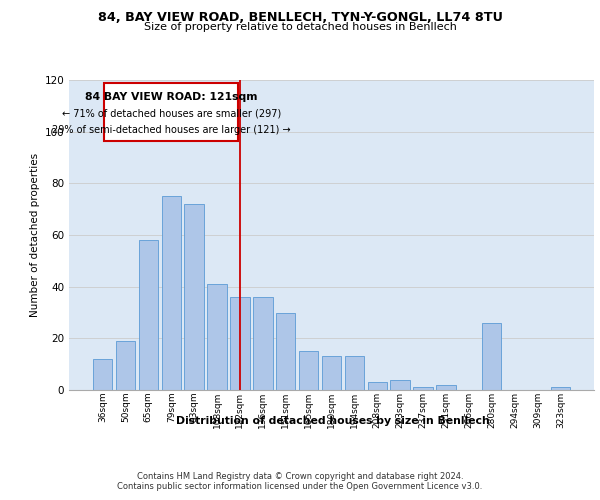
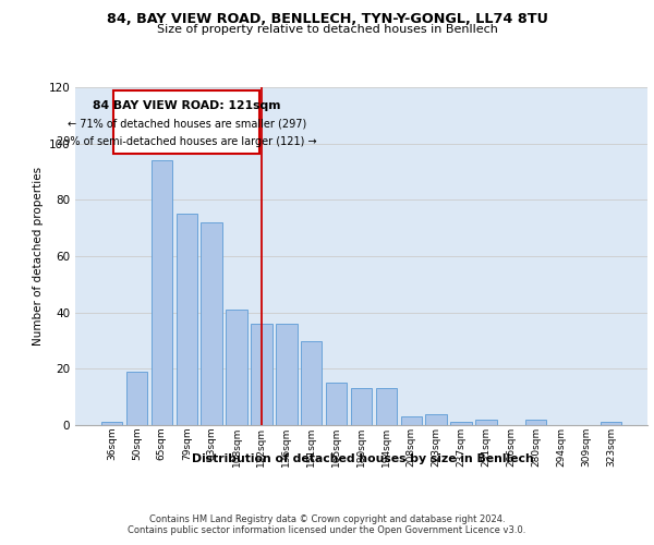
36sqm: 12 -> 1
65sqm: 58 -> 94
280sqm: 26 -> 2
